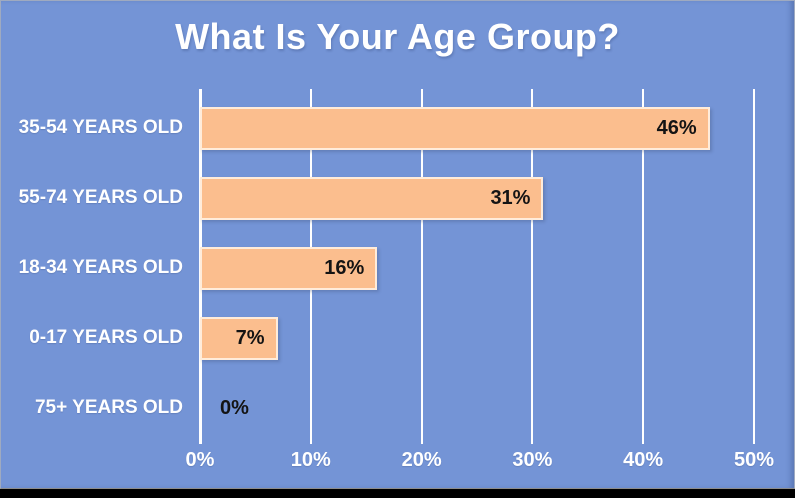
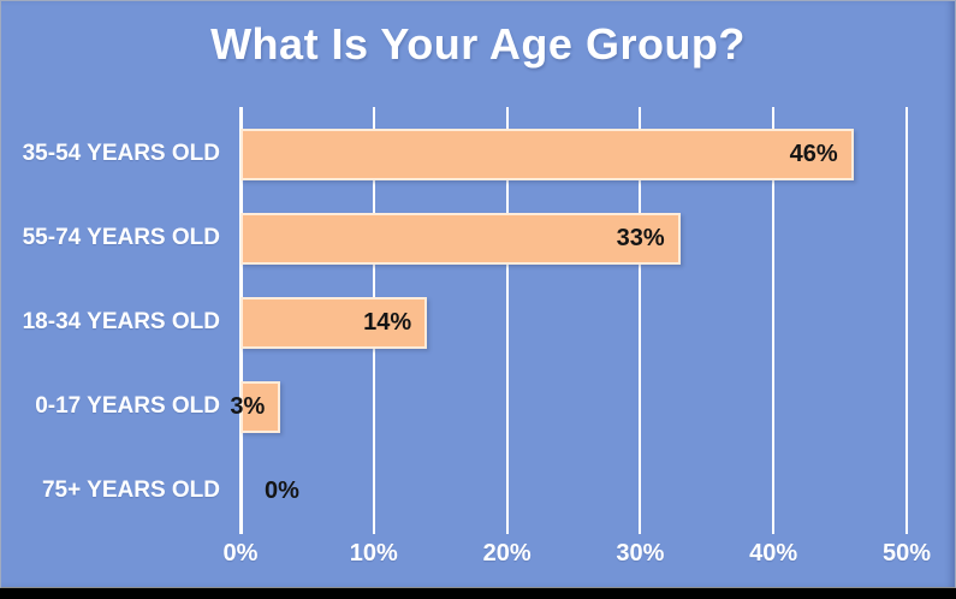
55-74 YEARS OLD: 31% -> 33%
18-34 YEARS OLD: 16% -> 14%
0-17 YEARS OLD: 7% -> 3%
